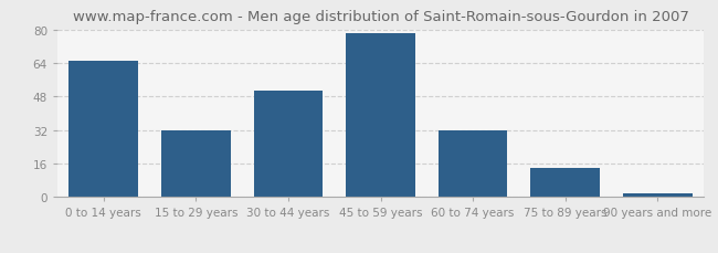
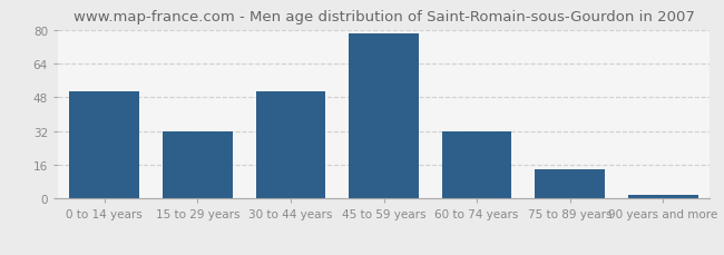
0 to 14 years: 65 -> 51
